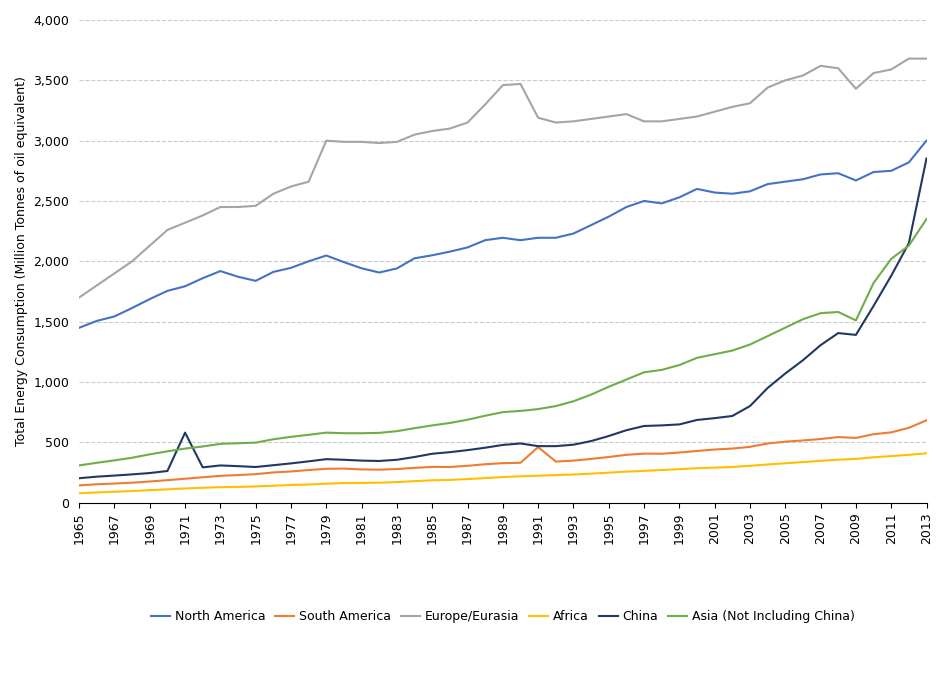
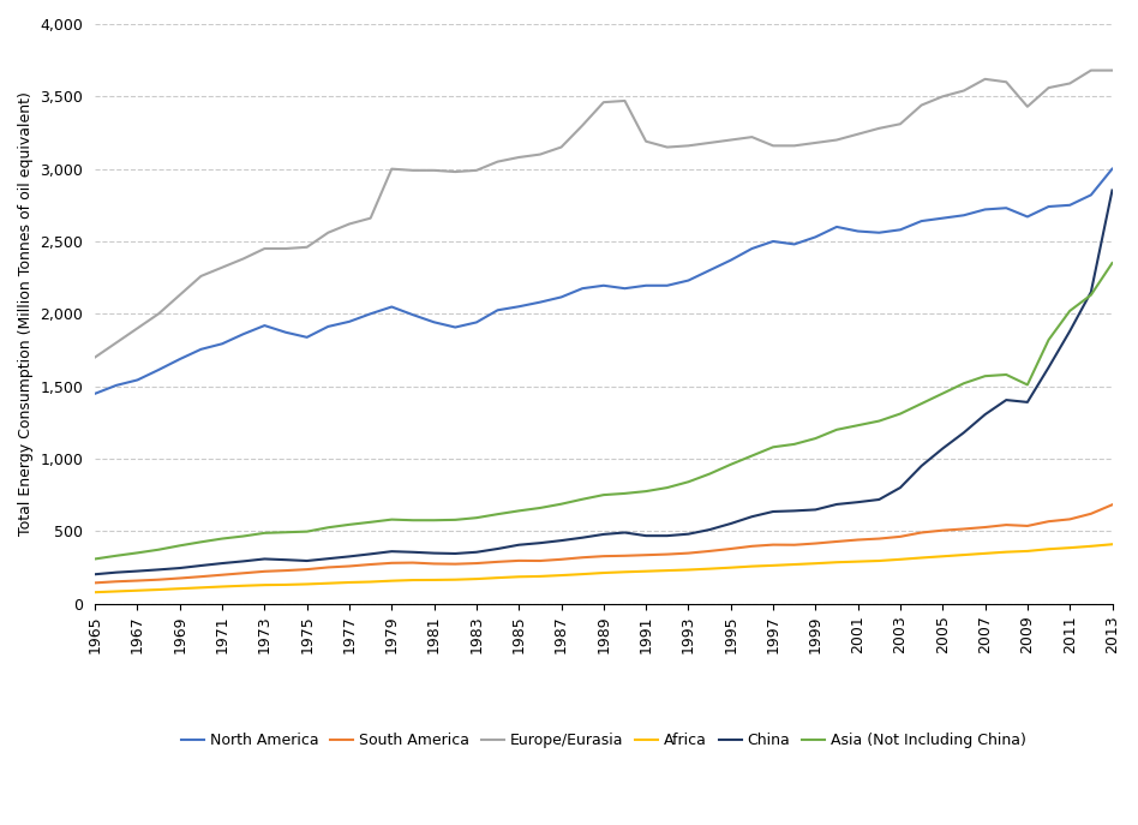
China/1971: 580 -> 280
South America/1991: 460 -> 340
